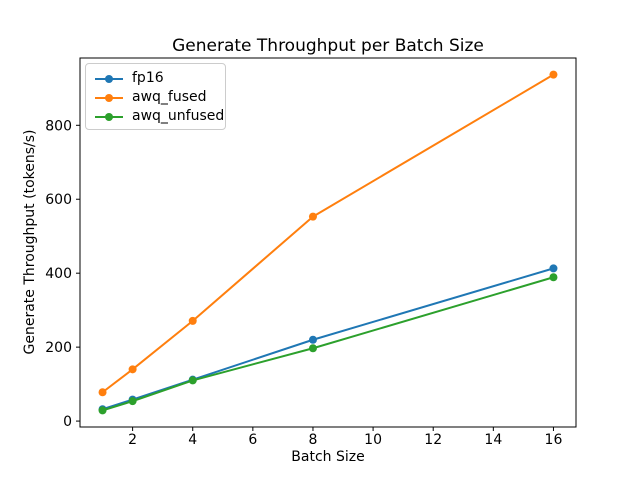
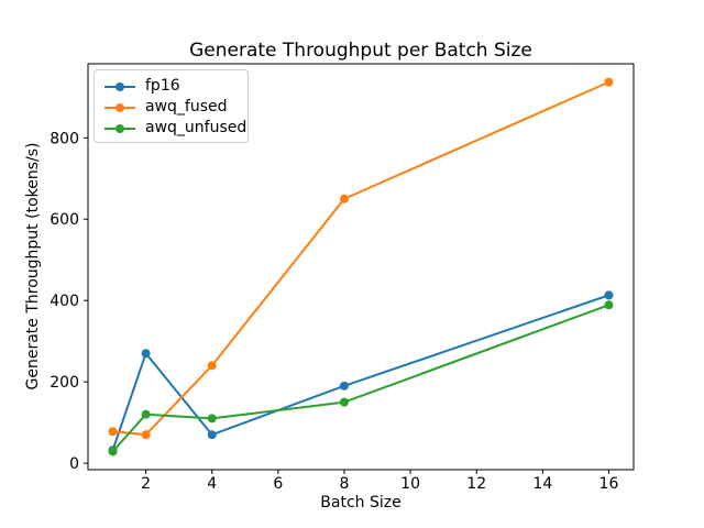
fp16/2: 60 -> 270
awq_fused/2: 140 -> 70
awq_unfused/2: 50 -> 120
fp16/4: 110 -> 70
awq_fused/4: 270 -> 240
fp16/8: 220 -> 190
awq_fused/8: 550 -> 650
awq_unfused/8: 200 -> 150
